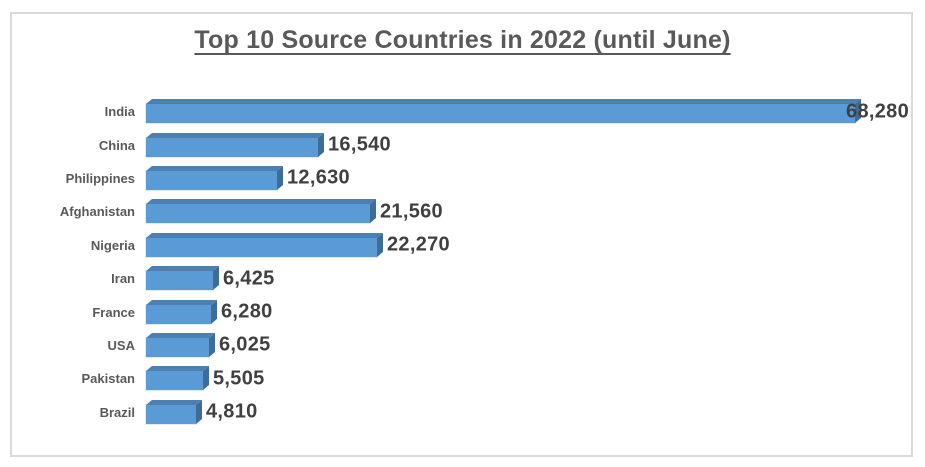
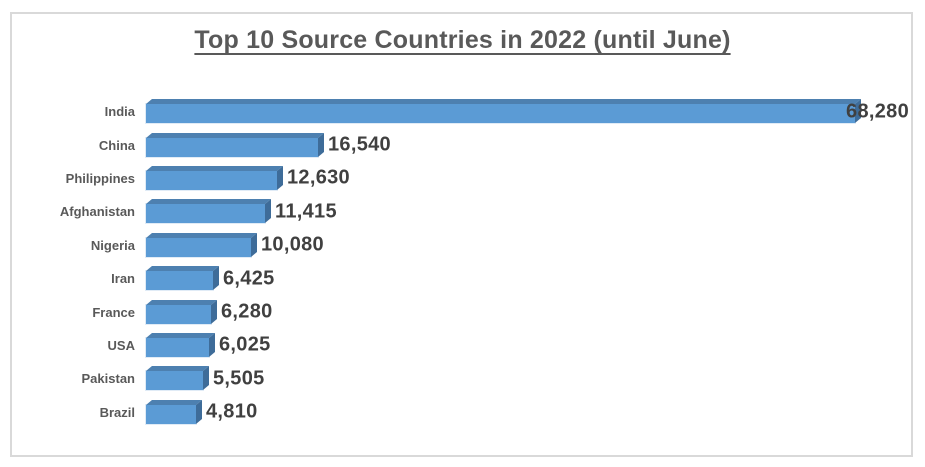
Afghanistan: 21,560 -> 11,415
Nigeria: 22,270 -> 10,080
